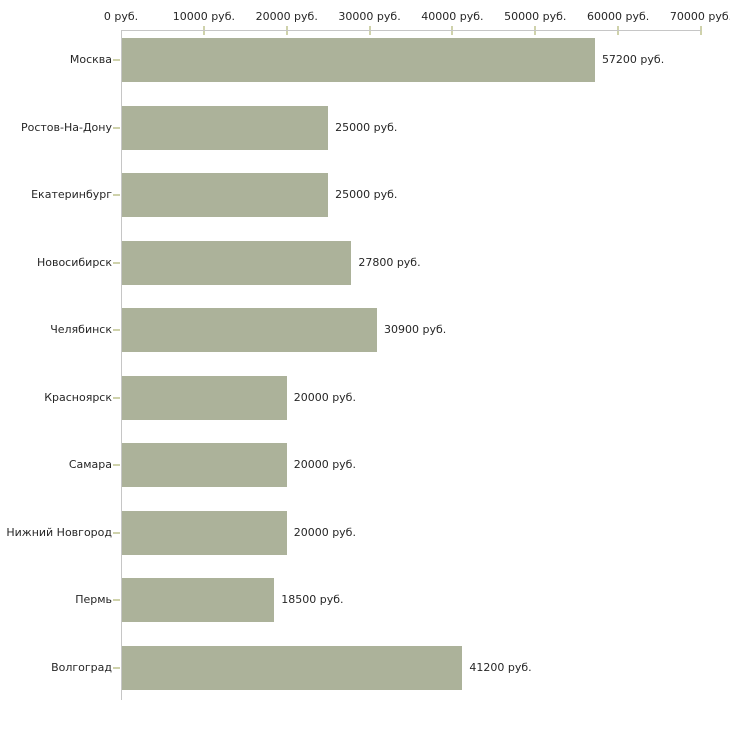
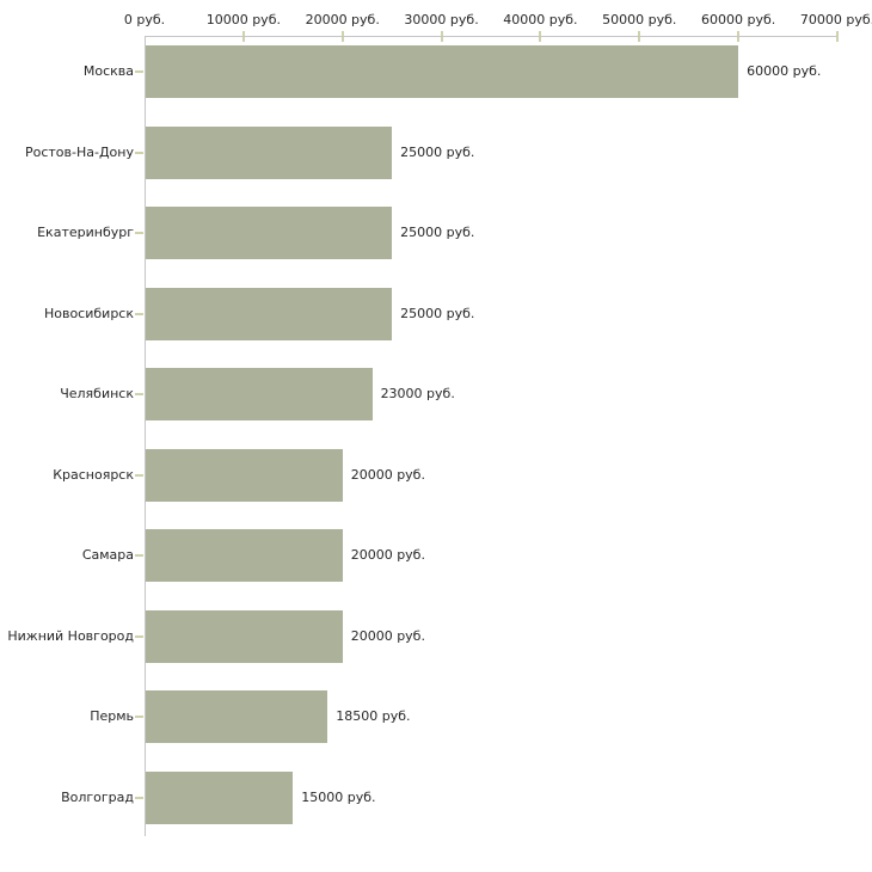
Москва: 57200 -> 60000
Новосибирск: 27800 -> 25000
Челябинск: 30900 -> 23000
Волгоград: 41200 -> 15000
